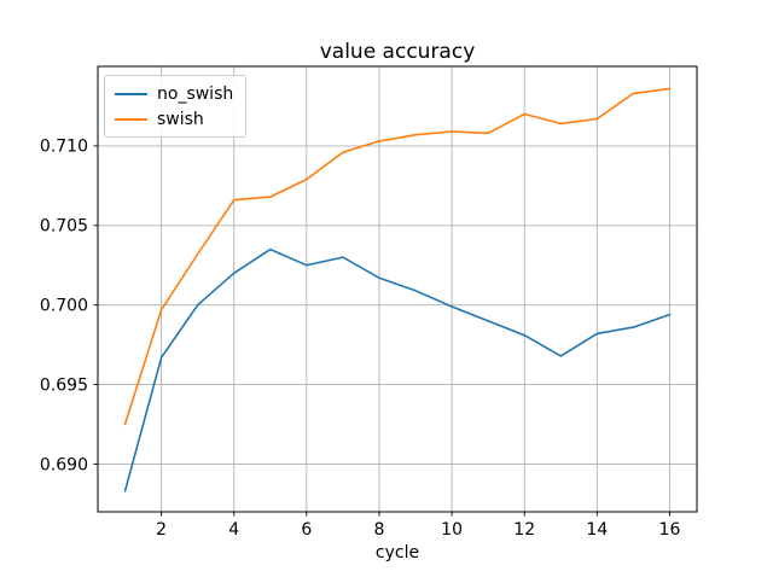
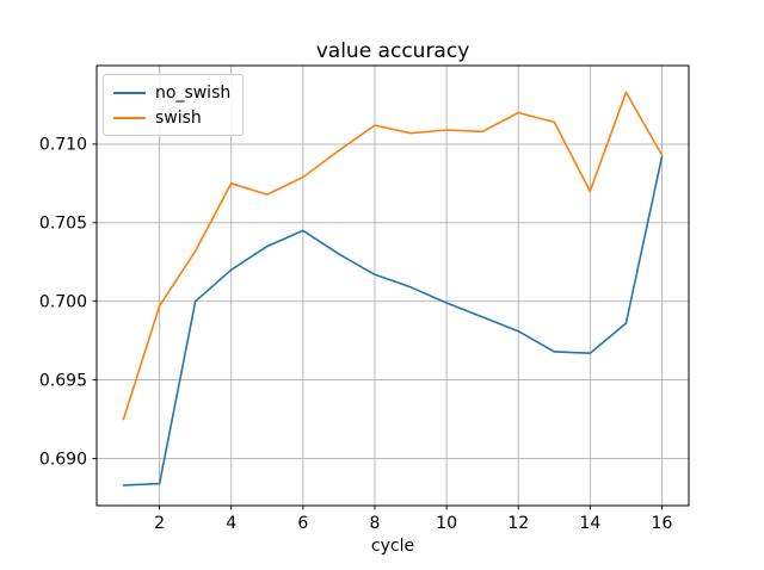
no_swish/2: 0.6967 -> 0.6884
swish/4: 0.7066 -> 0.7075
no_swish/6: 0.7025 -> 0.7045
swish/8: 0.7103 -> 0.7112
no_swish/14: 0.6982 -> 0.6967
swish/14: 0.7117 -> 0.7070
no_swish/16: 0.6994 -> 0.7092
swish/16: 0.7136 -> 0.7093
